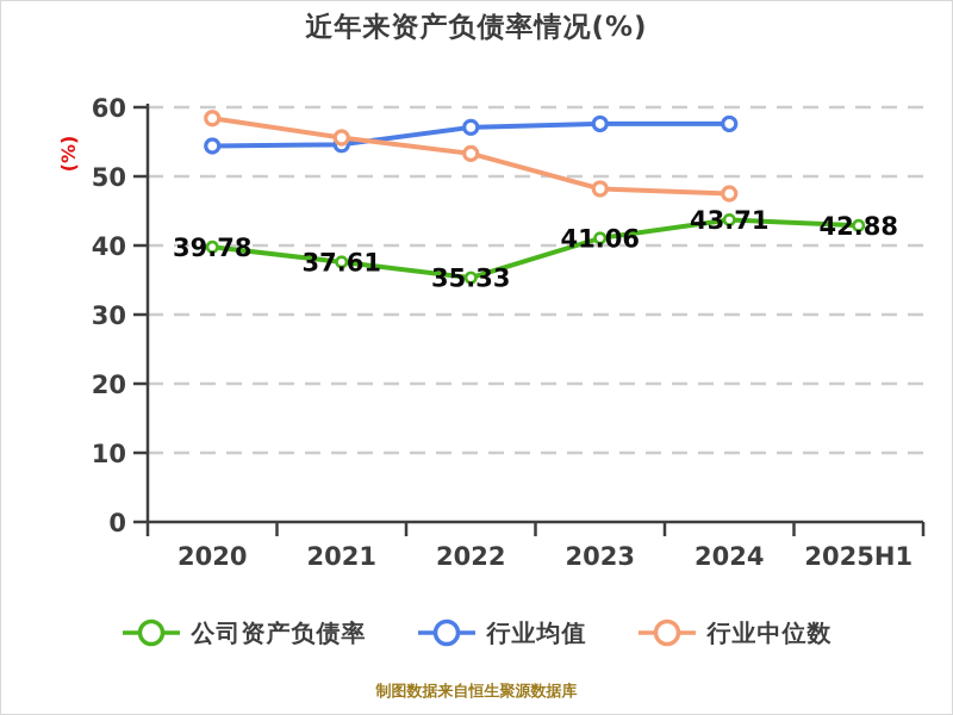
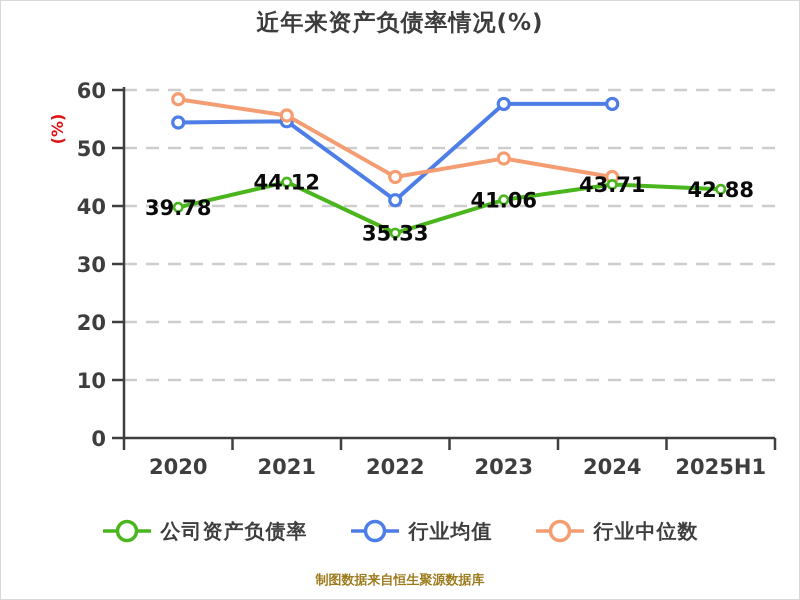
公司资产负债率/2021: 37.61 -> 44.12
行业均值/2022: 57 -> 41
行业中位数/2022: 53 -> 45
行业中位数/2024: 48 -> 45
